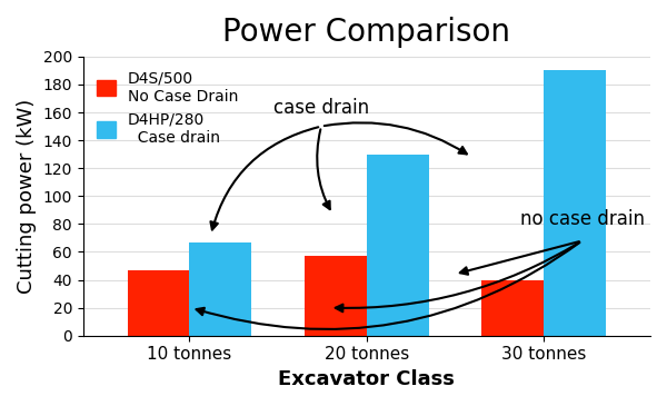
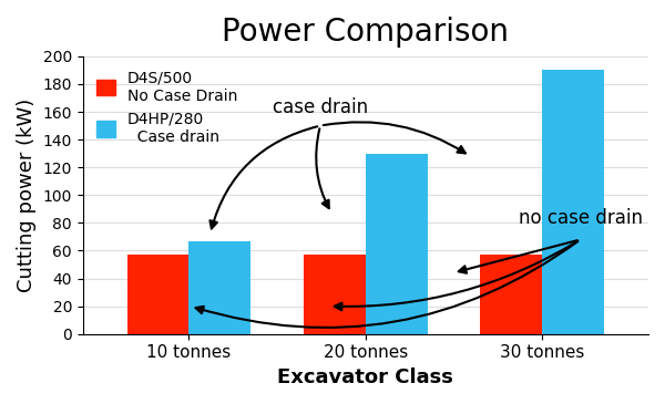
D4S/500 No Case Drain/10 tonnes: 47 -> 57
D4S/500 No Case Drain/30 tonnes: 40 -> 57
